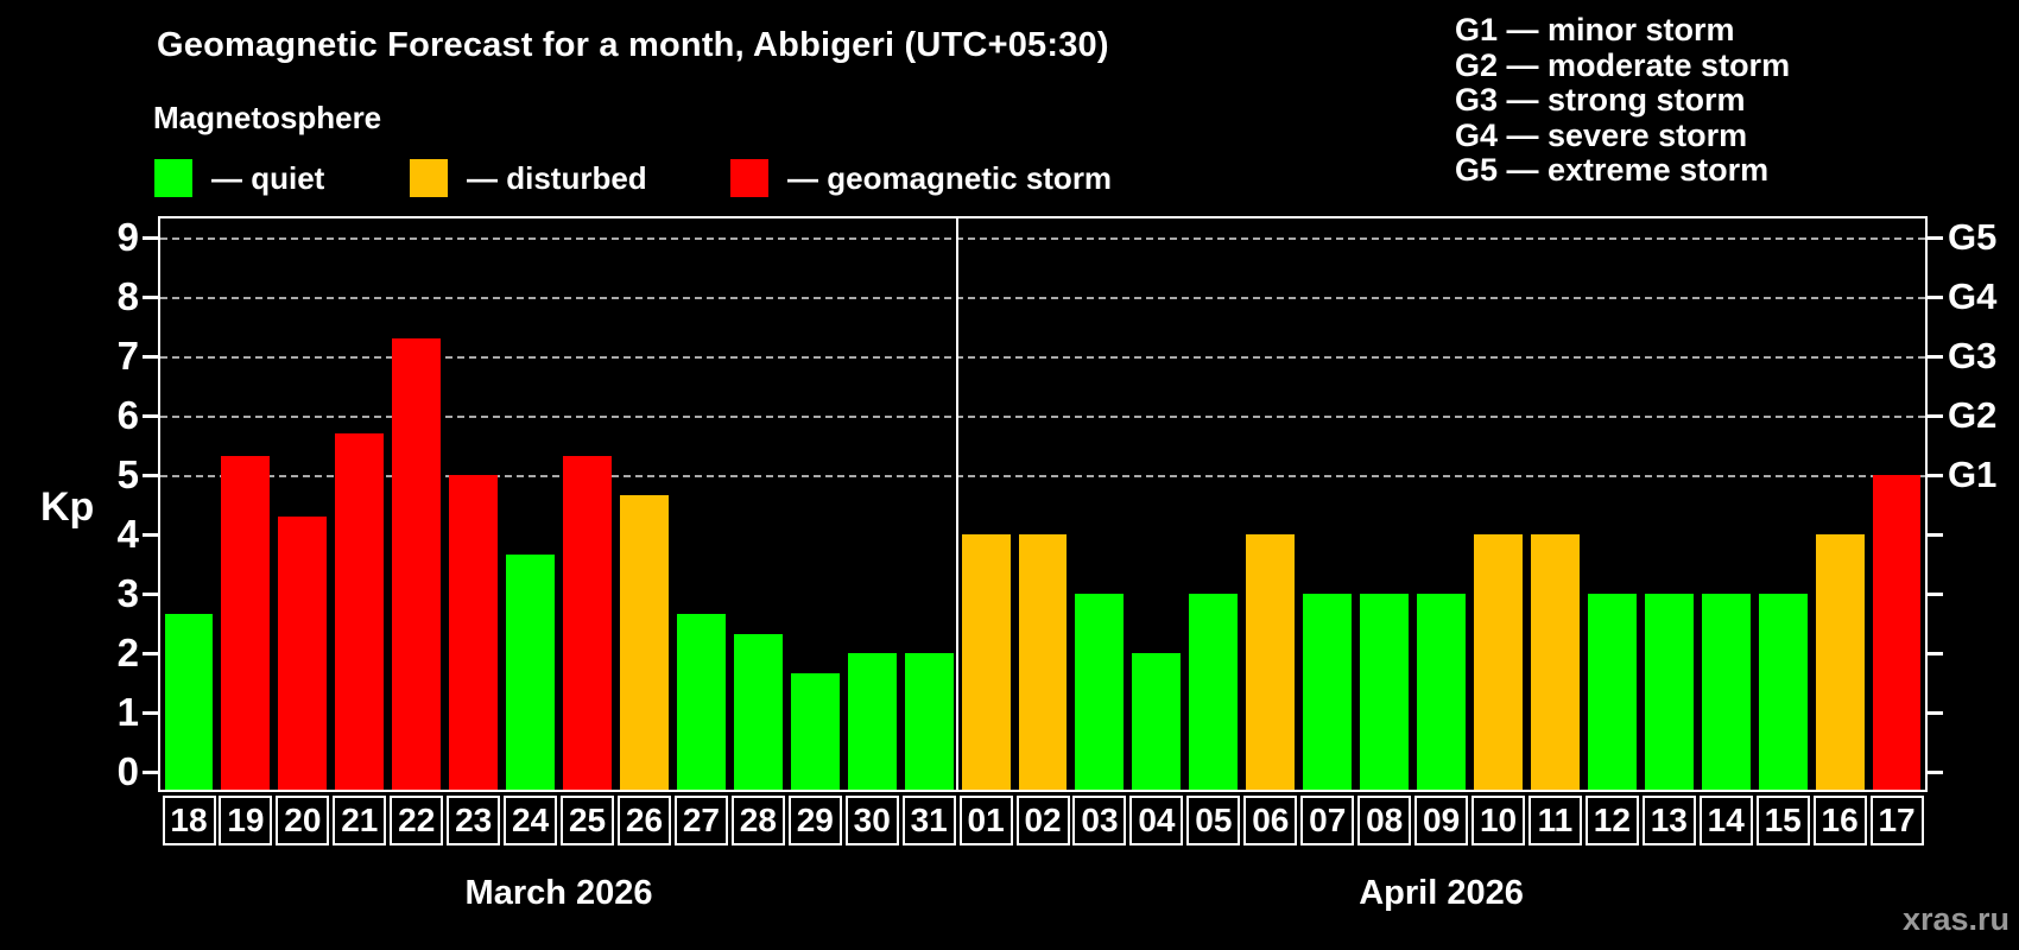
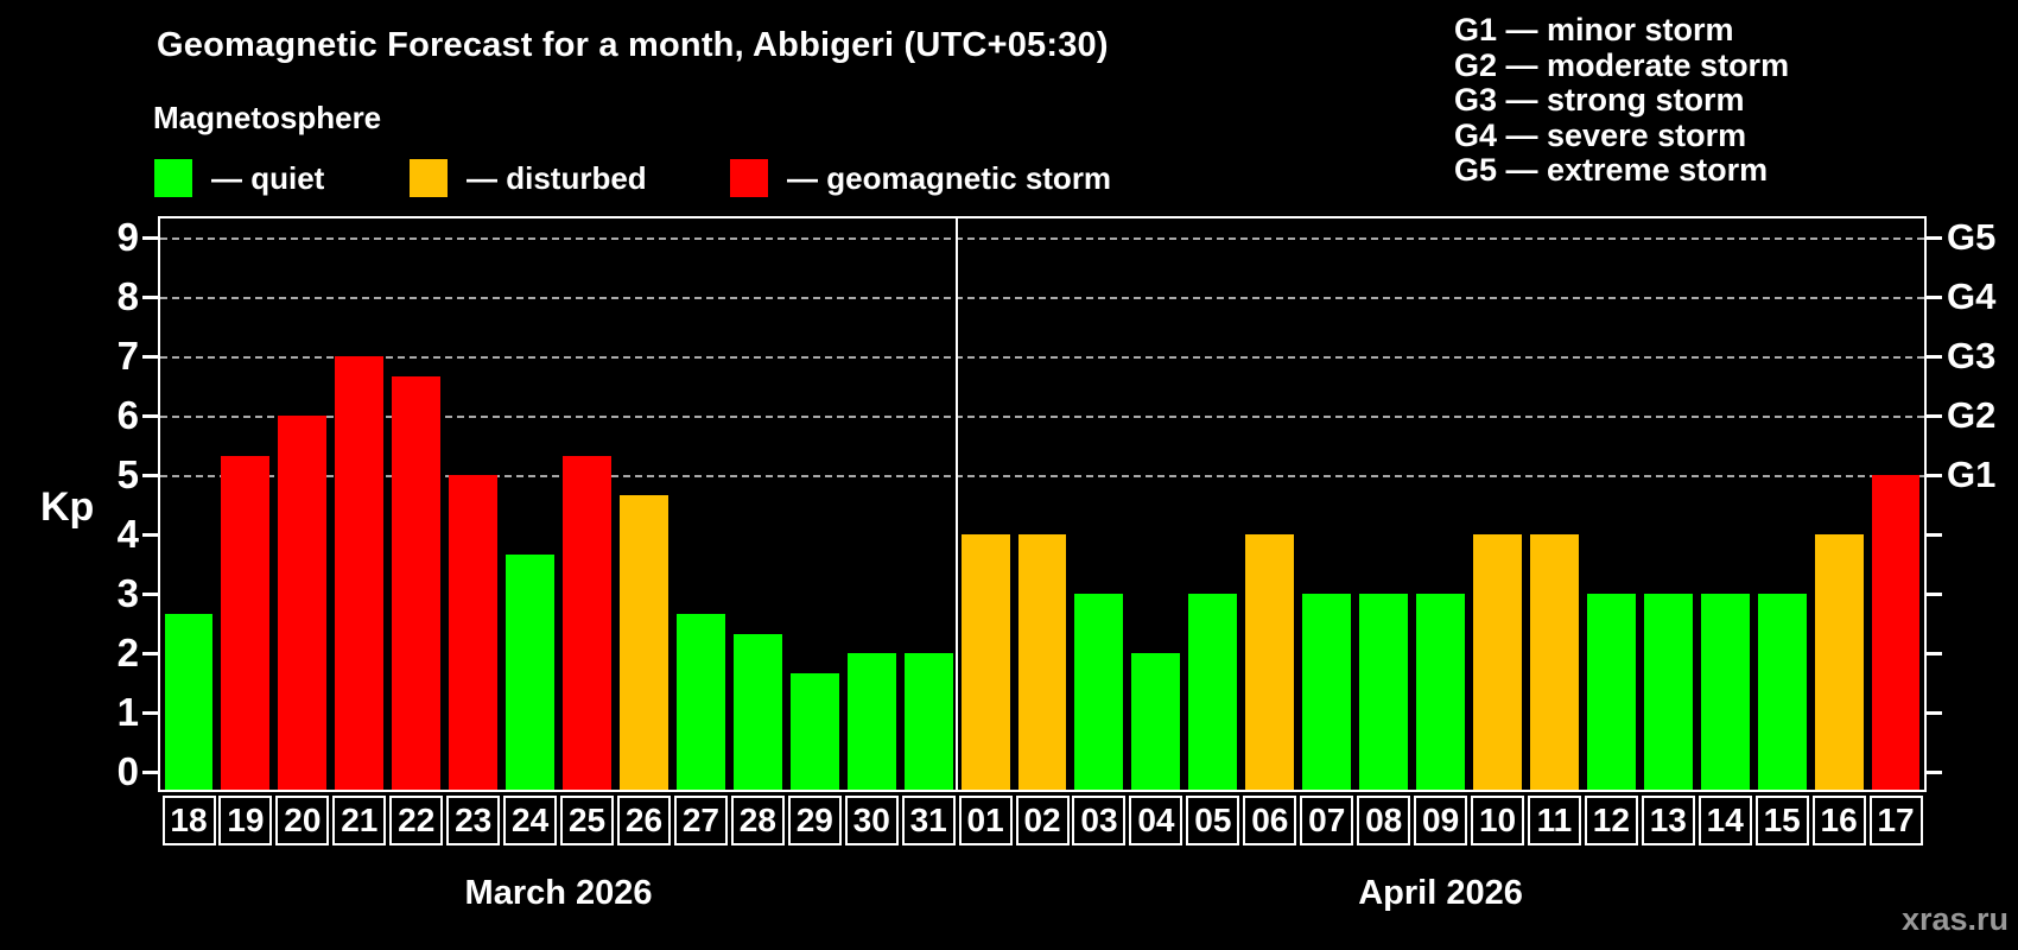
20: 4.3 -> 6.0
21: 5.7 -> 7.0
22: 7.3 -> 6.7
